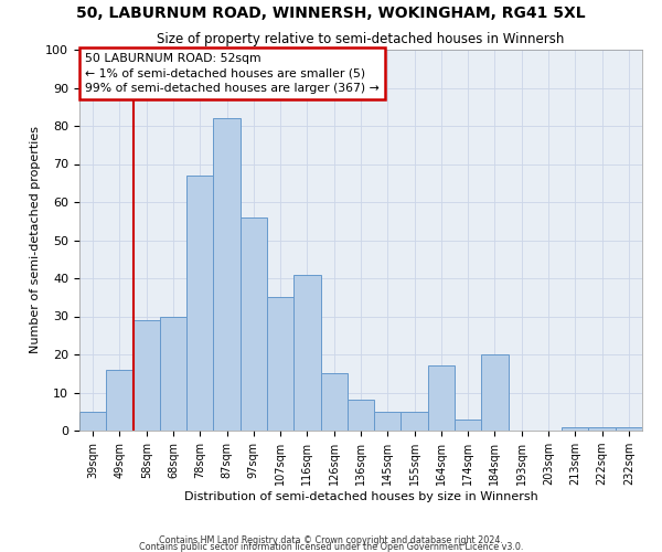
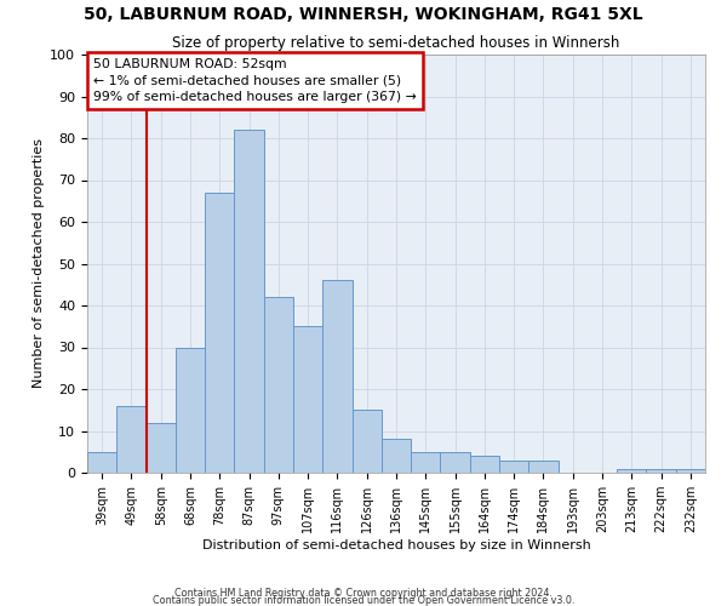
58sqm: 29 -> 12
97sqm: 56 -> 42
116sqm: 41 -> 46
164sqm: 17 -> 4
184sqm: 20 -> 3
